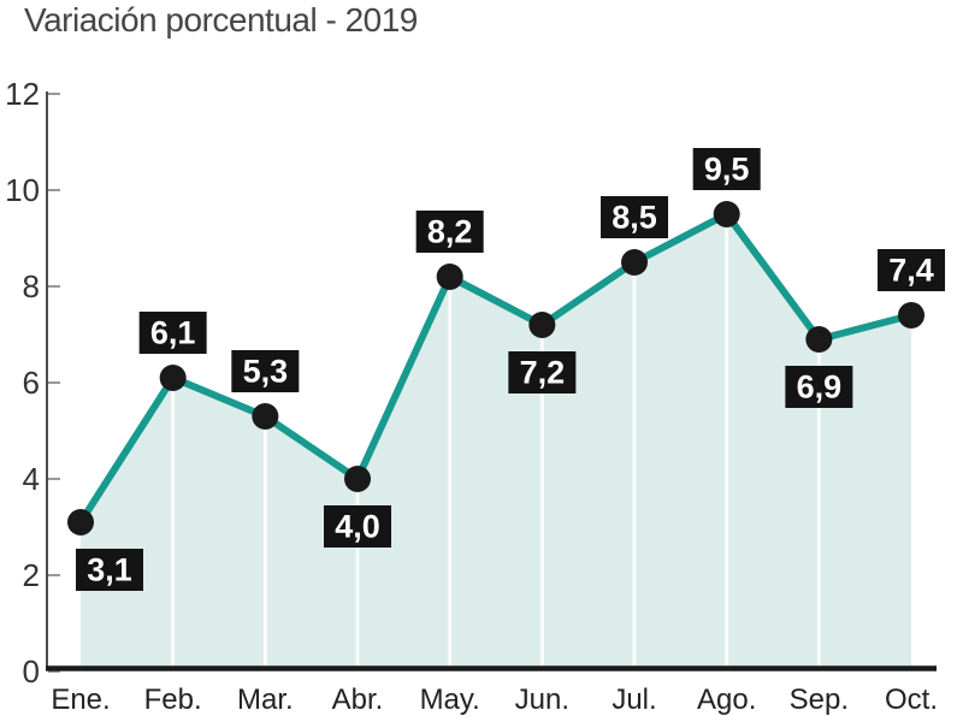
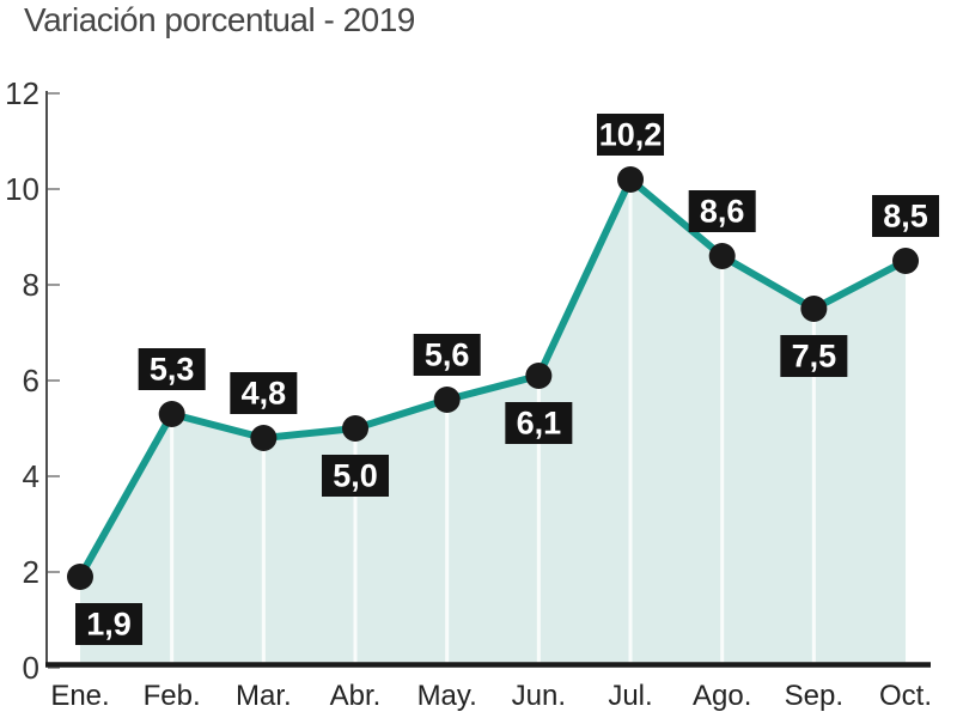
Ene.: 3,1 -> 1,9
Feb.: 6,1 -> 5,3
Mar.: 5,3 -> 4,8
Abr.: 4,0 -> 5,0
May.: 8,2 -> 5,6
Jun.: 7,2 -> 6,1
Jul.: 8,5 -> 10,2
Ago.: 9,5 -> 8,6
Sep.: 6,9 -> 7,5
Oct.: 7,4 -> 8,5
